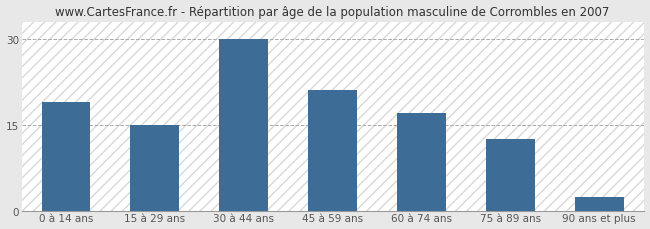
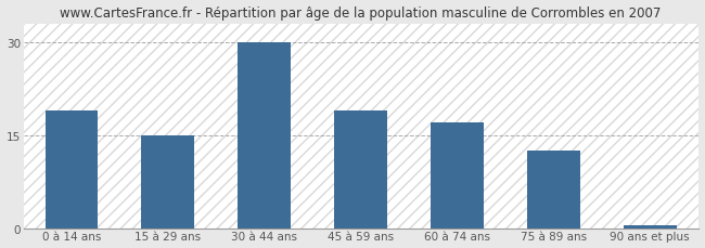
45 à 59 ans: 21.0 -> 19.0
90 ans et plus: 2.4 -> 0.4
